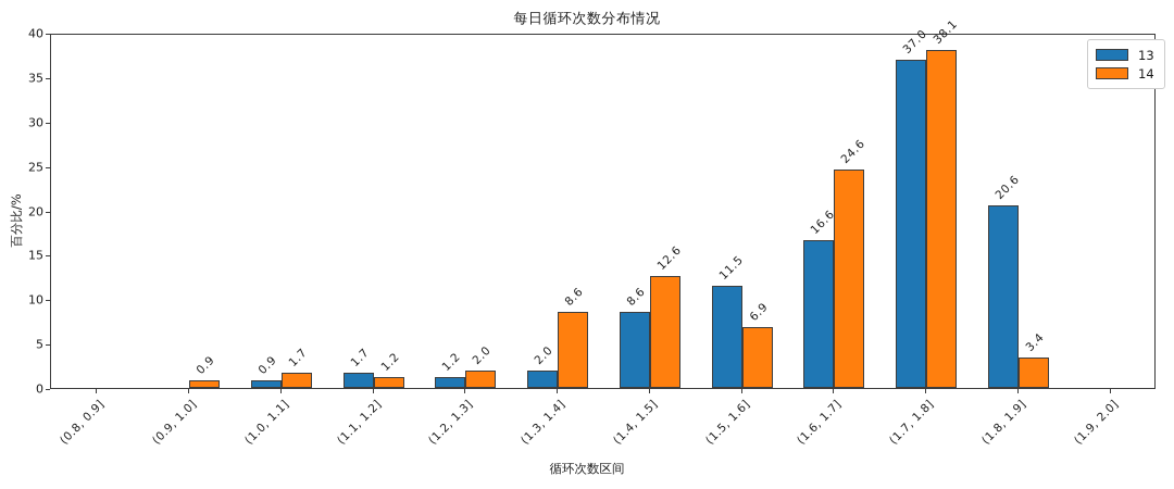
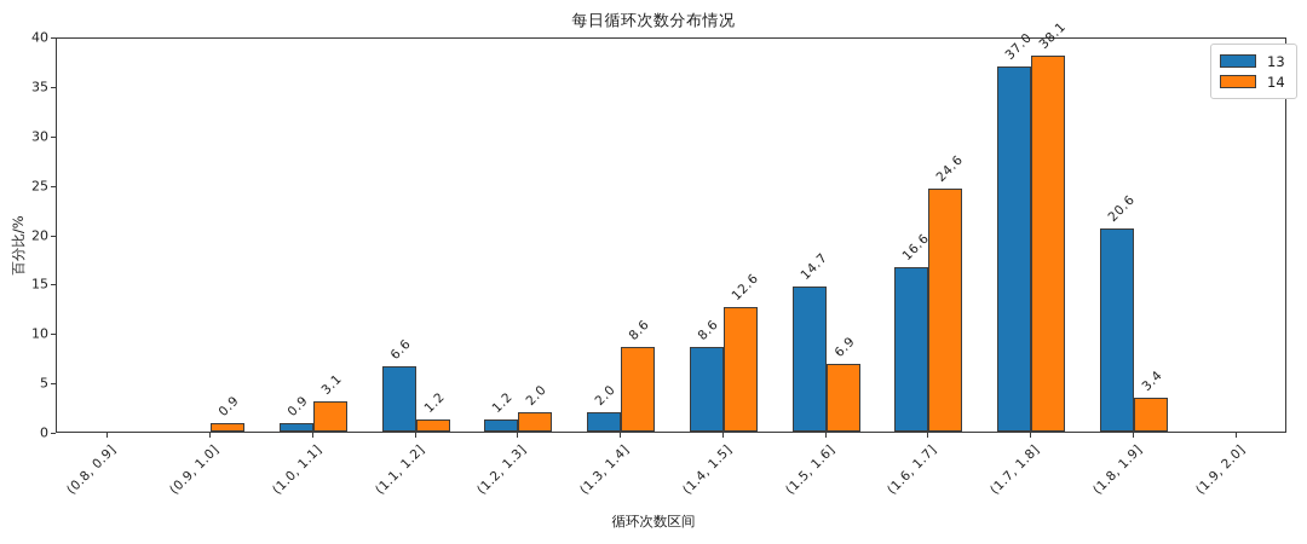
14/(1.0, 1.1]: 1.7 -> 3.1
13/(1.1, 1.2]: 1.7 -> 6.6
13/(1.5, 1.6]: 11.5 -> 14.7
